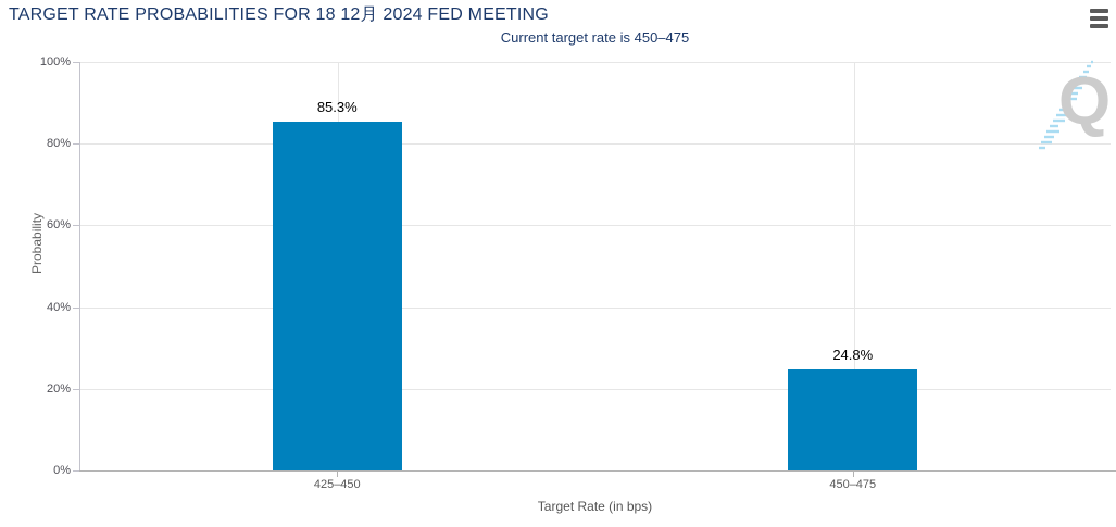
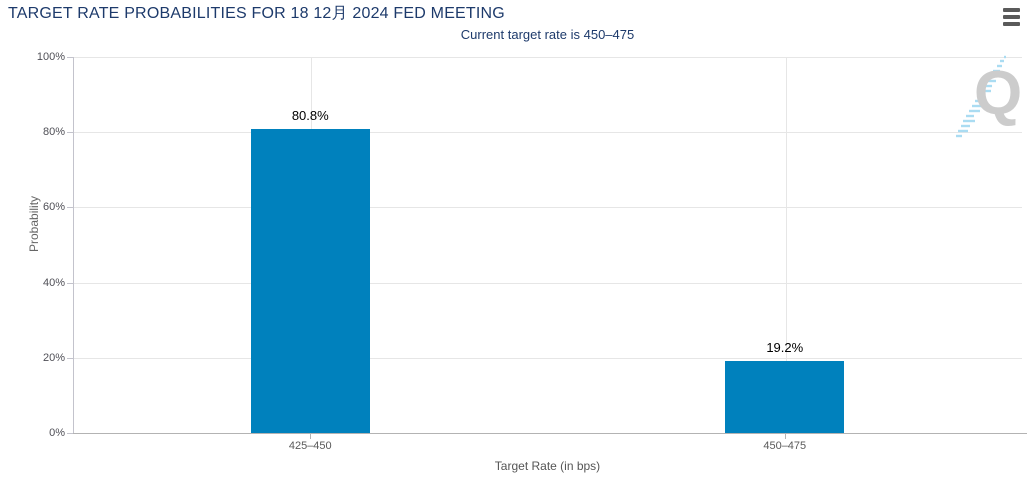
425–450: 85.3% -> 80.8%
450–475: 24.8% -> 19.2%
